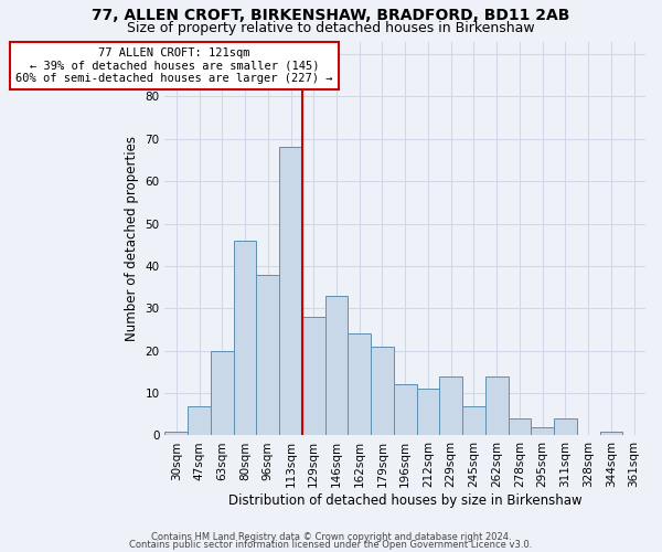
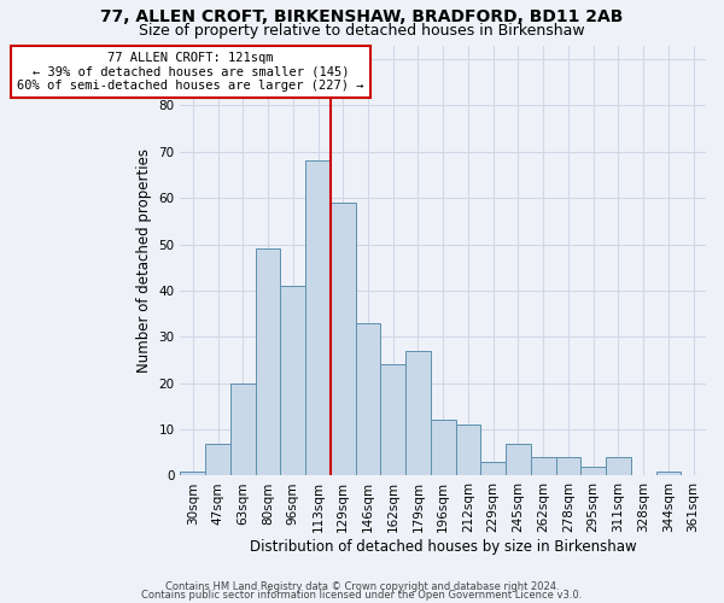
80sqm: 46 -> 49
96sqm: 38 -> 41
129sqm: 28 -> 59
179sqm: 21 -> 27
229sqm: 14 -> 3
262sqm: 14 -> 4
